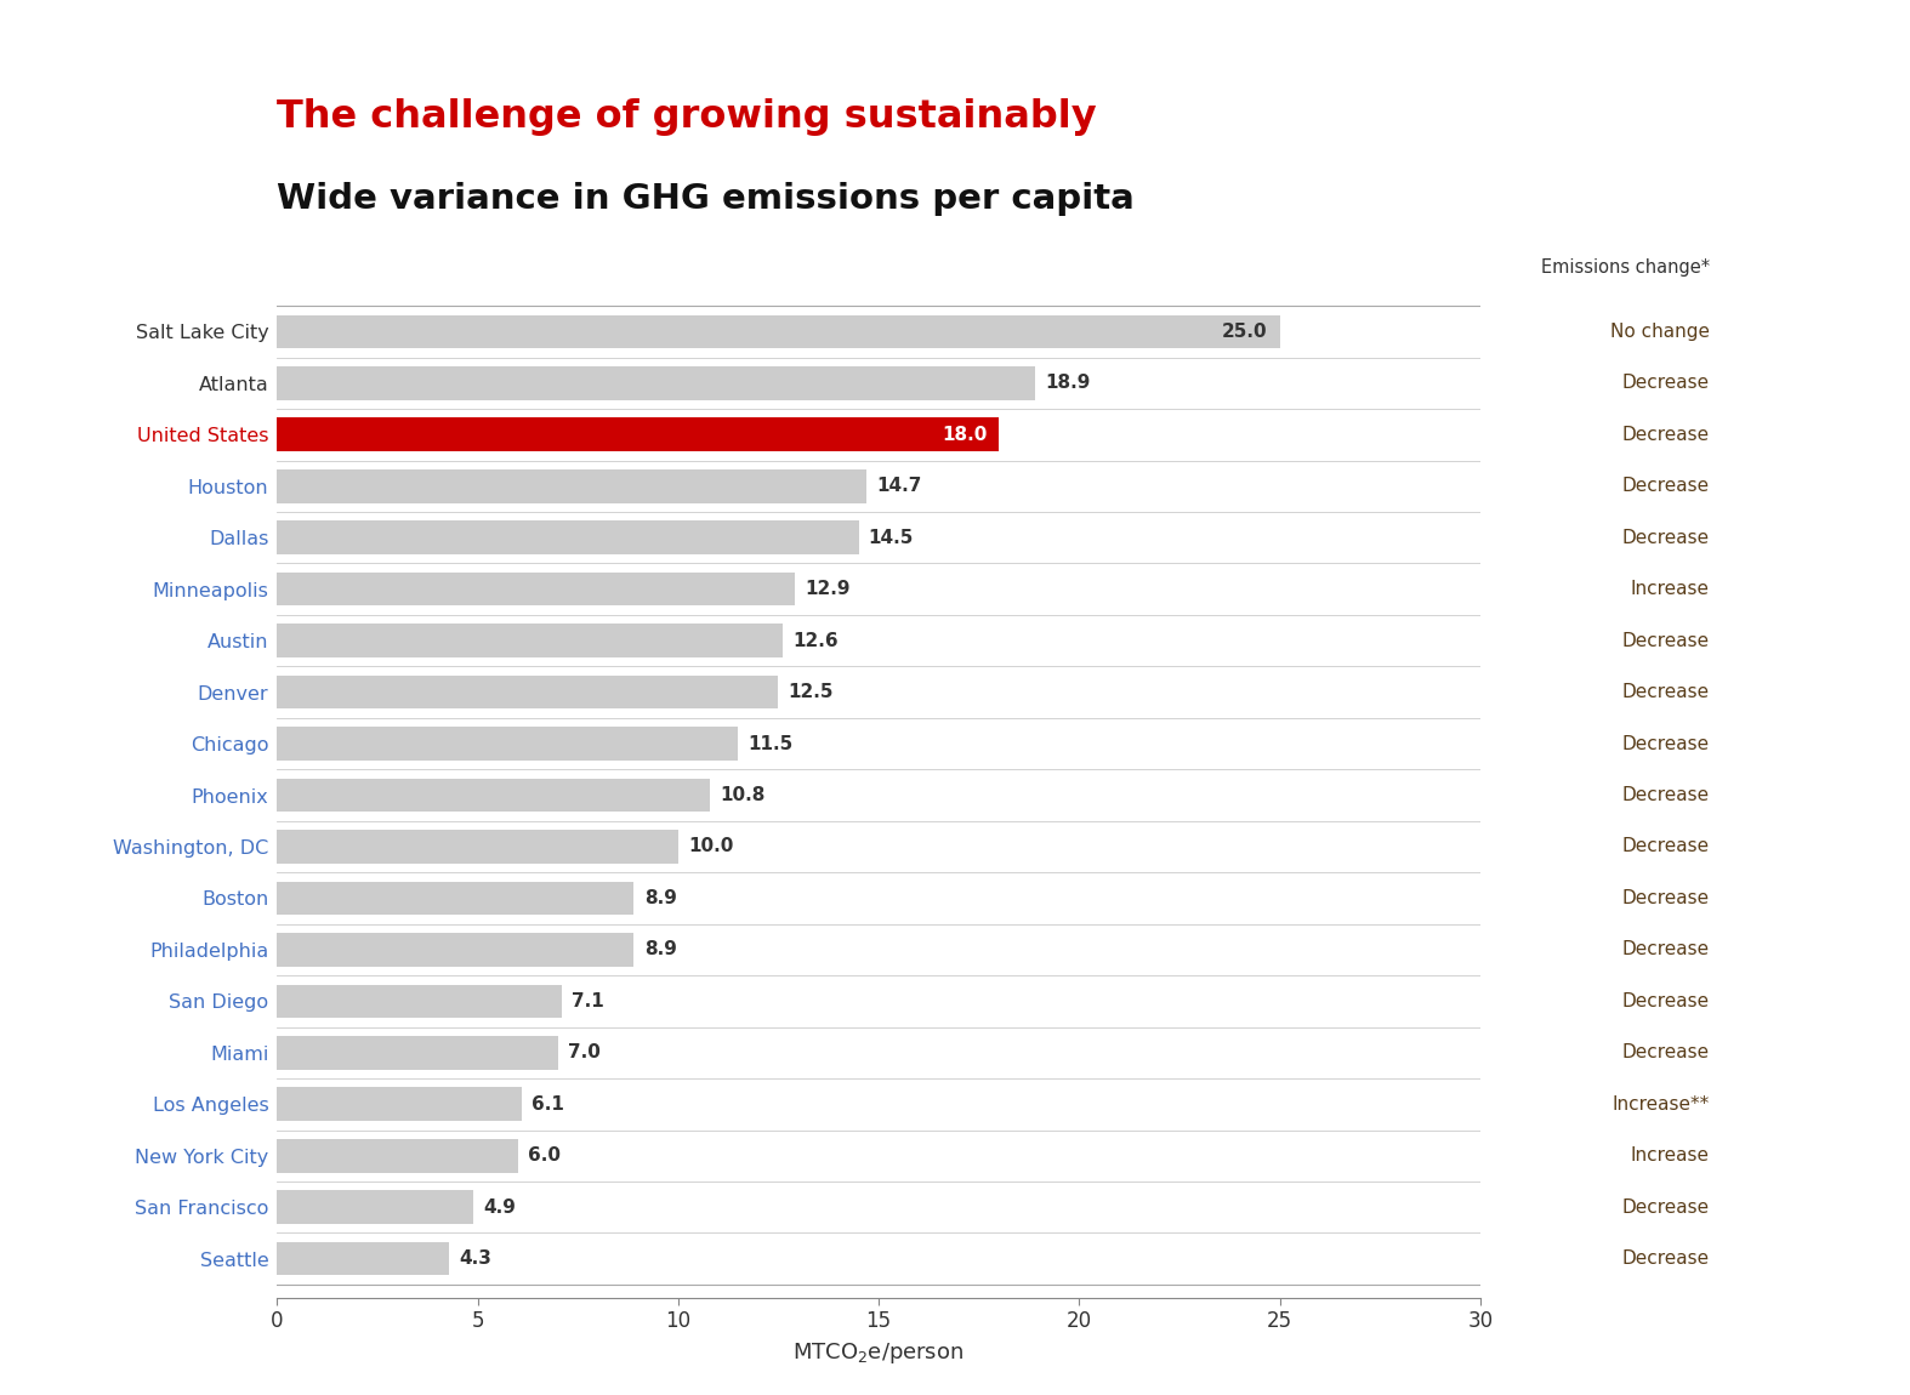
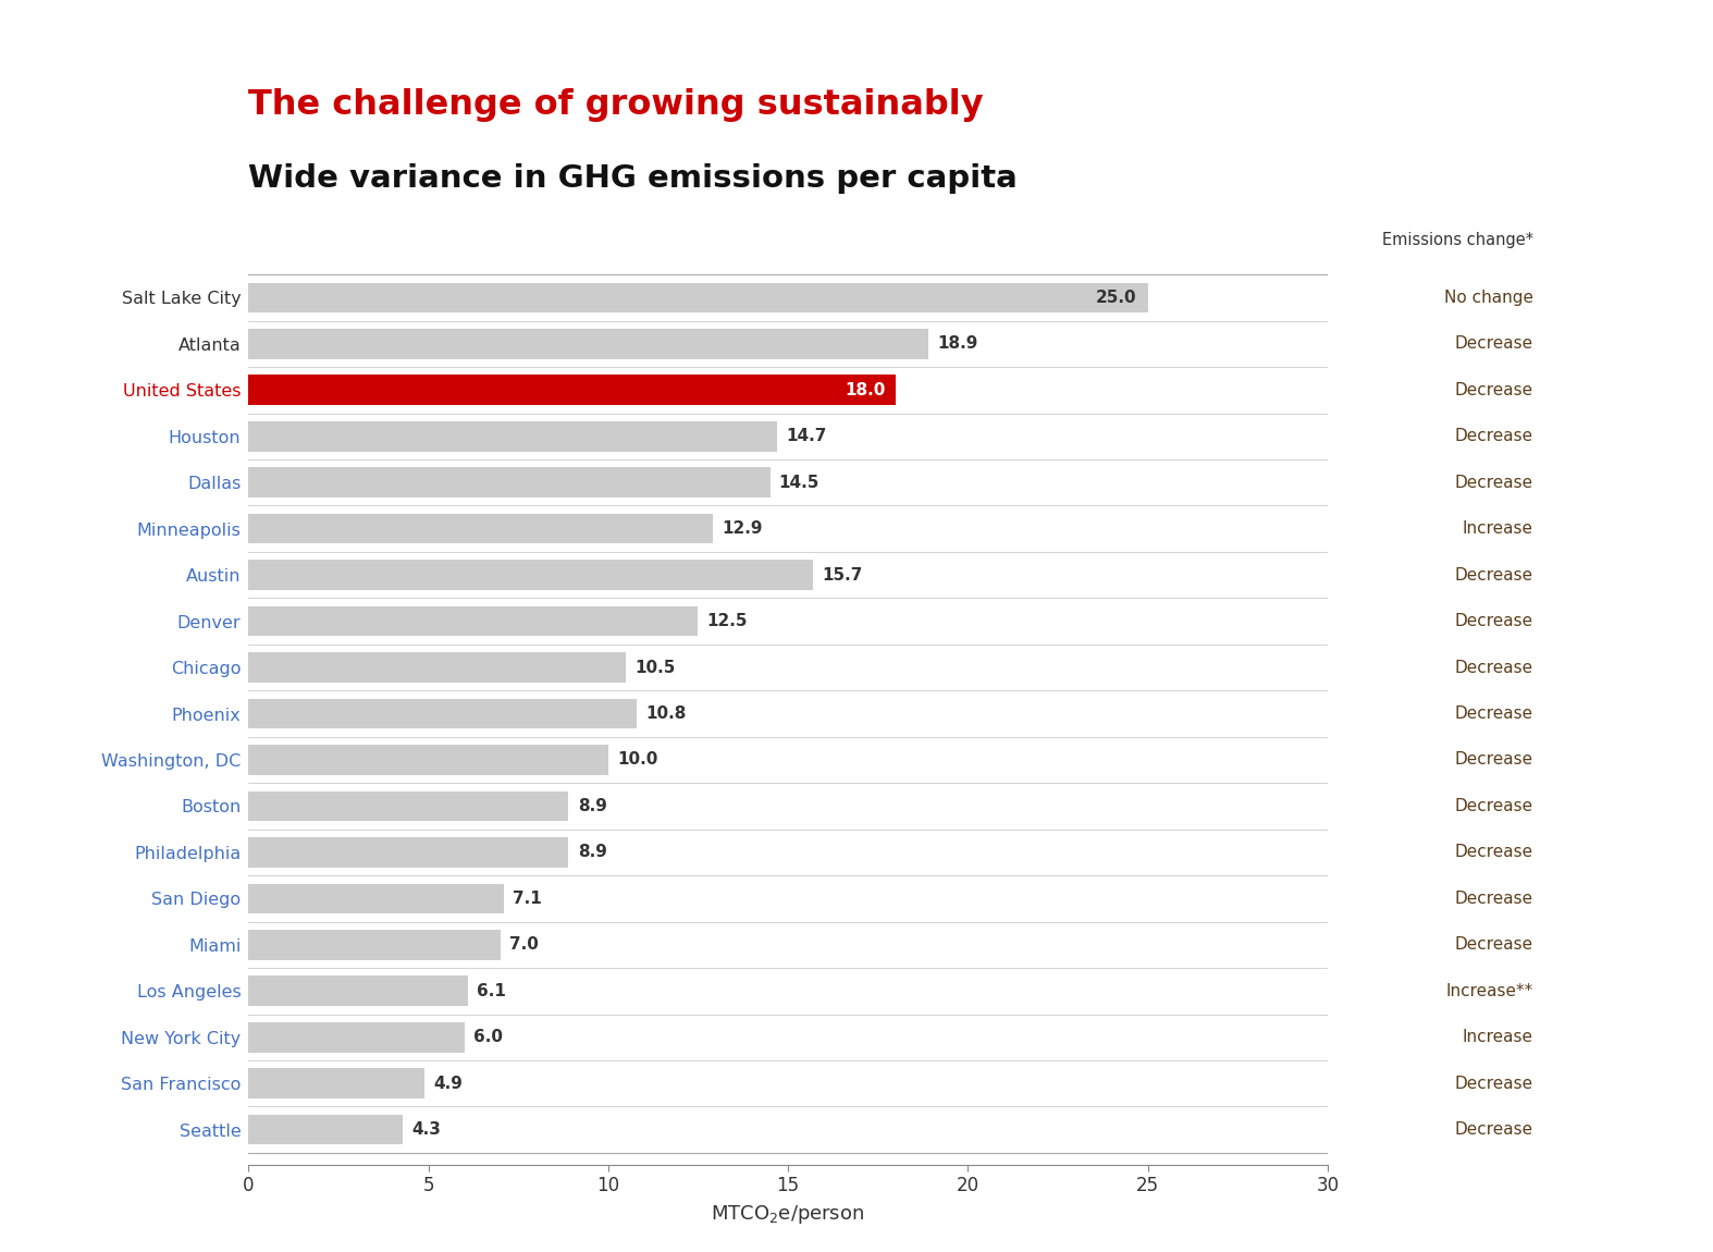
Austin: 12.6 -> 15.7
Chicago: 11.5 -> 10.5
